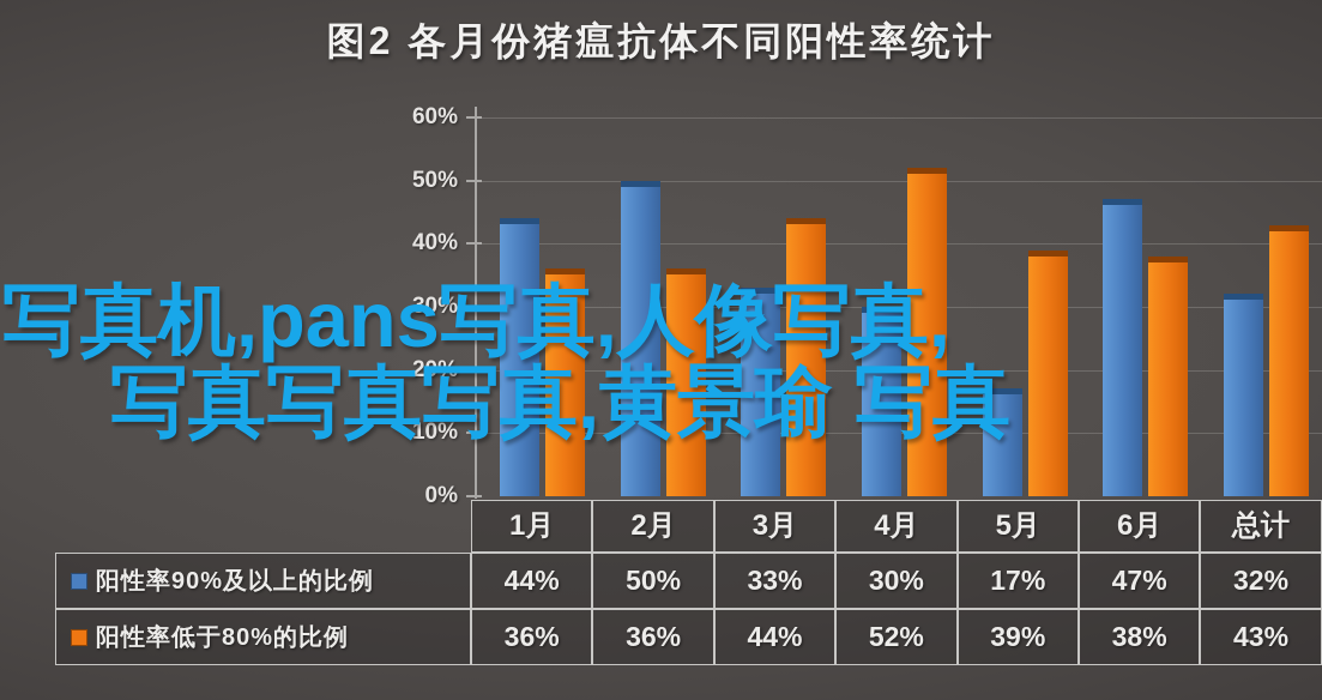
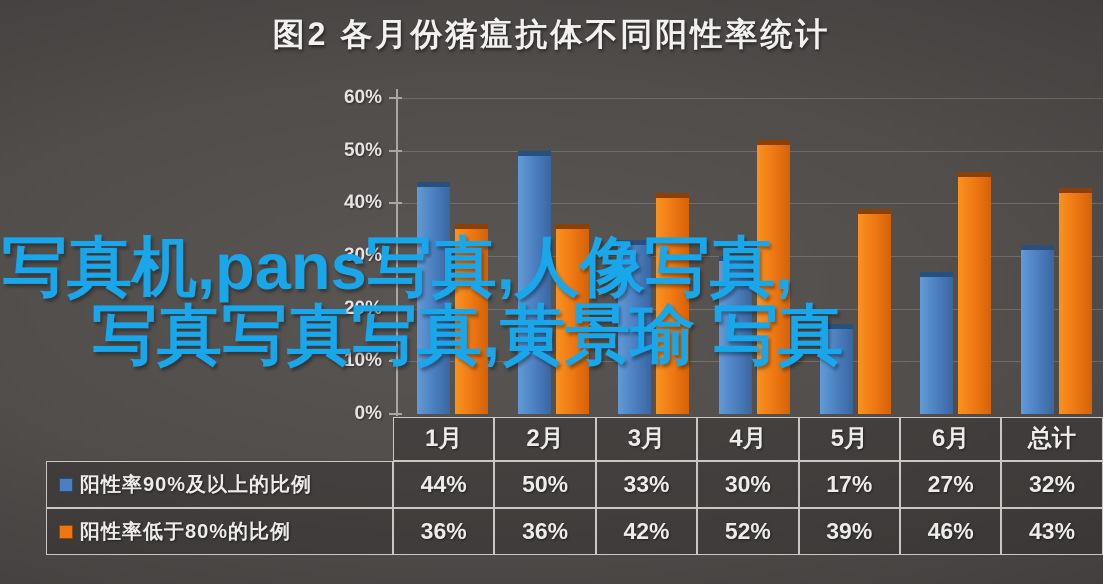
阳性率低于80%的比例/3月: 44% -> 42%
阳性率90%及以上的比例/6月: 47% -> 27%
阳性率低于80%的比例/6月: 38% -> 46%
